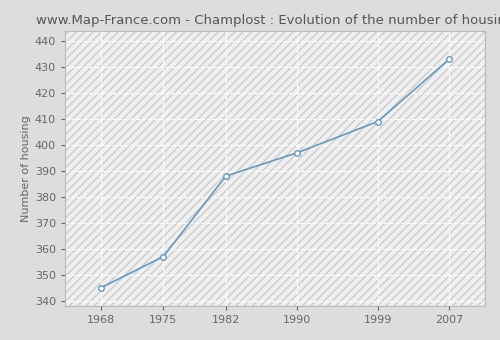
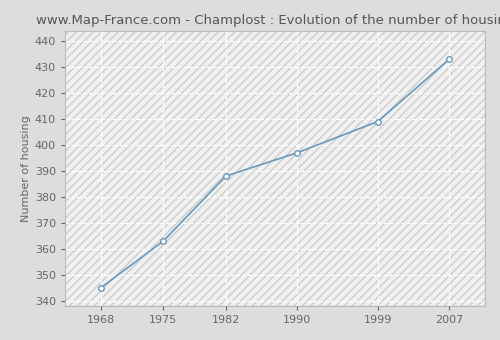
1975: 357 -> 363
